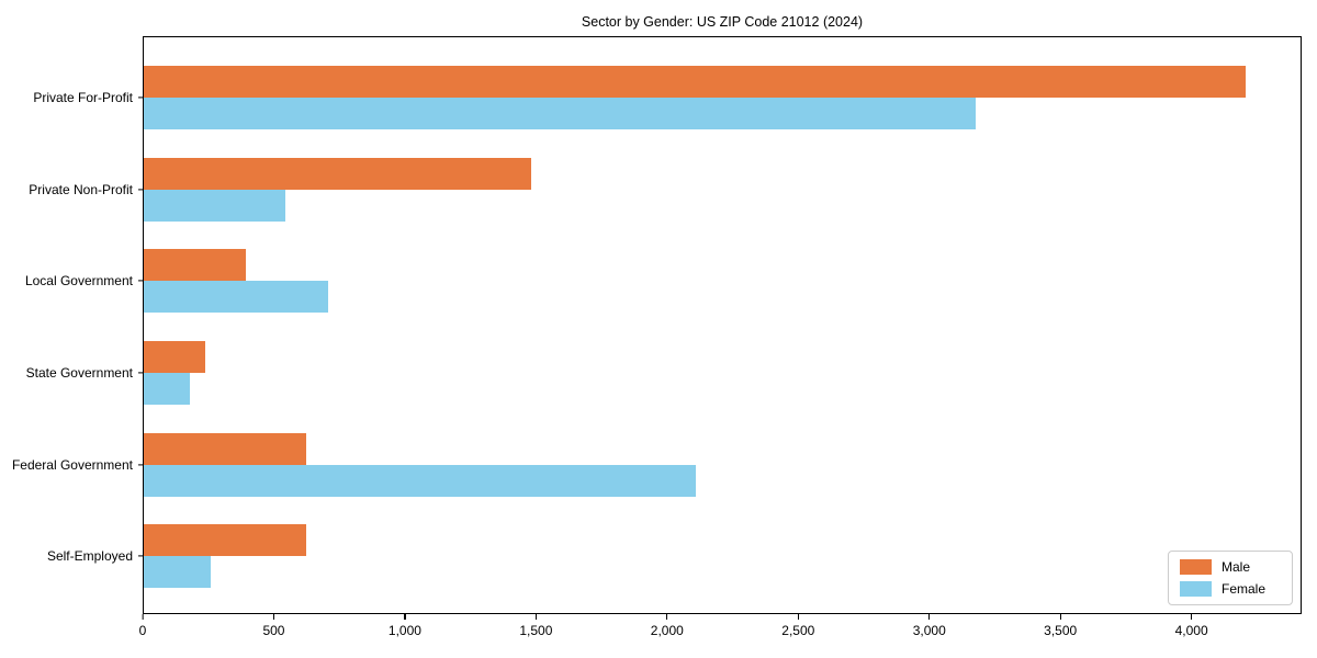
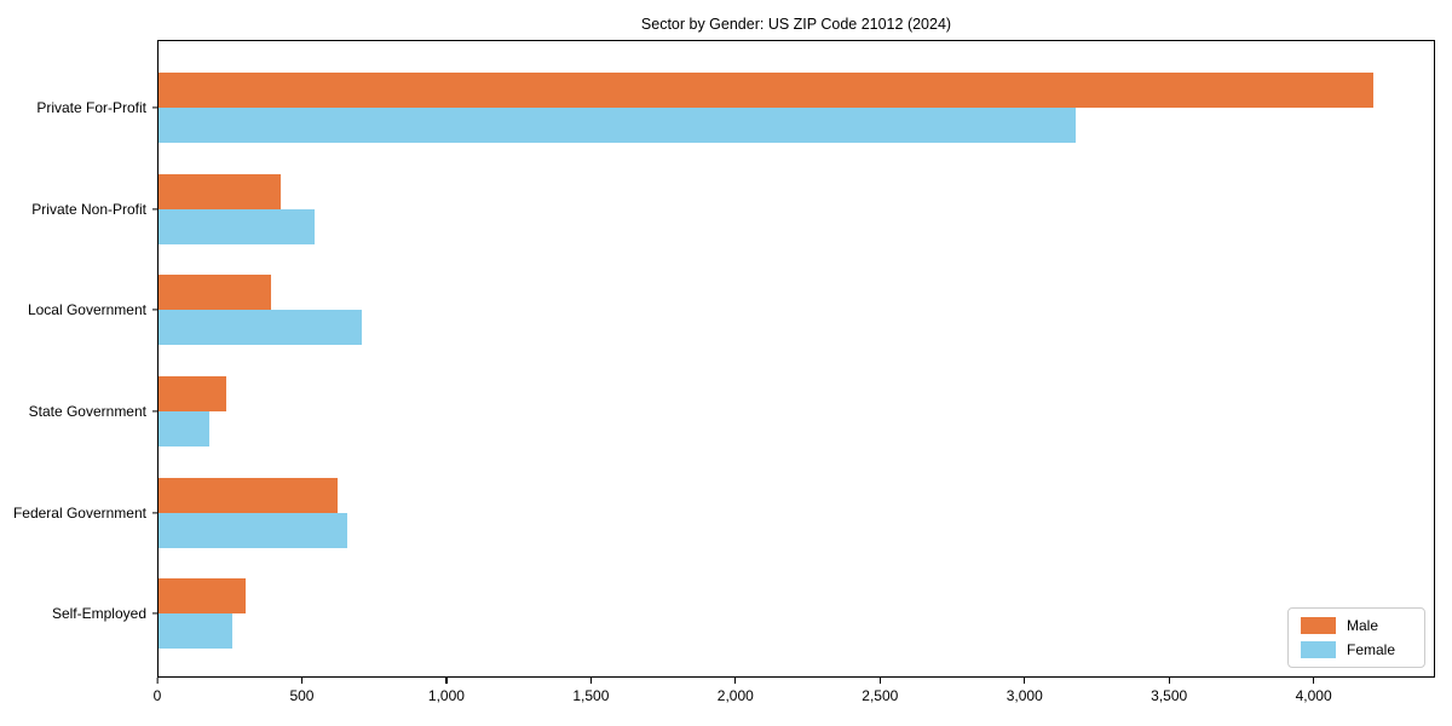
Male/Private Non-Profit: 1480 -> 420
Female/Federal Government: 2110 -> 660
Male/Self-Employed: 620 -> 300
